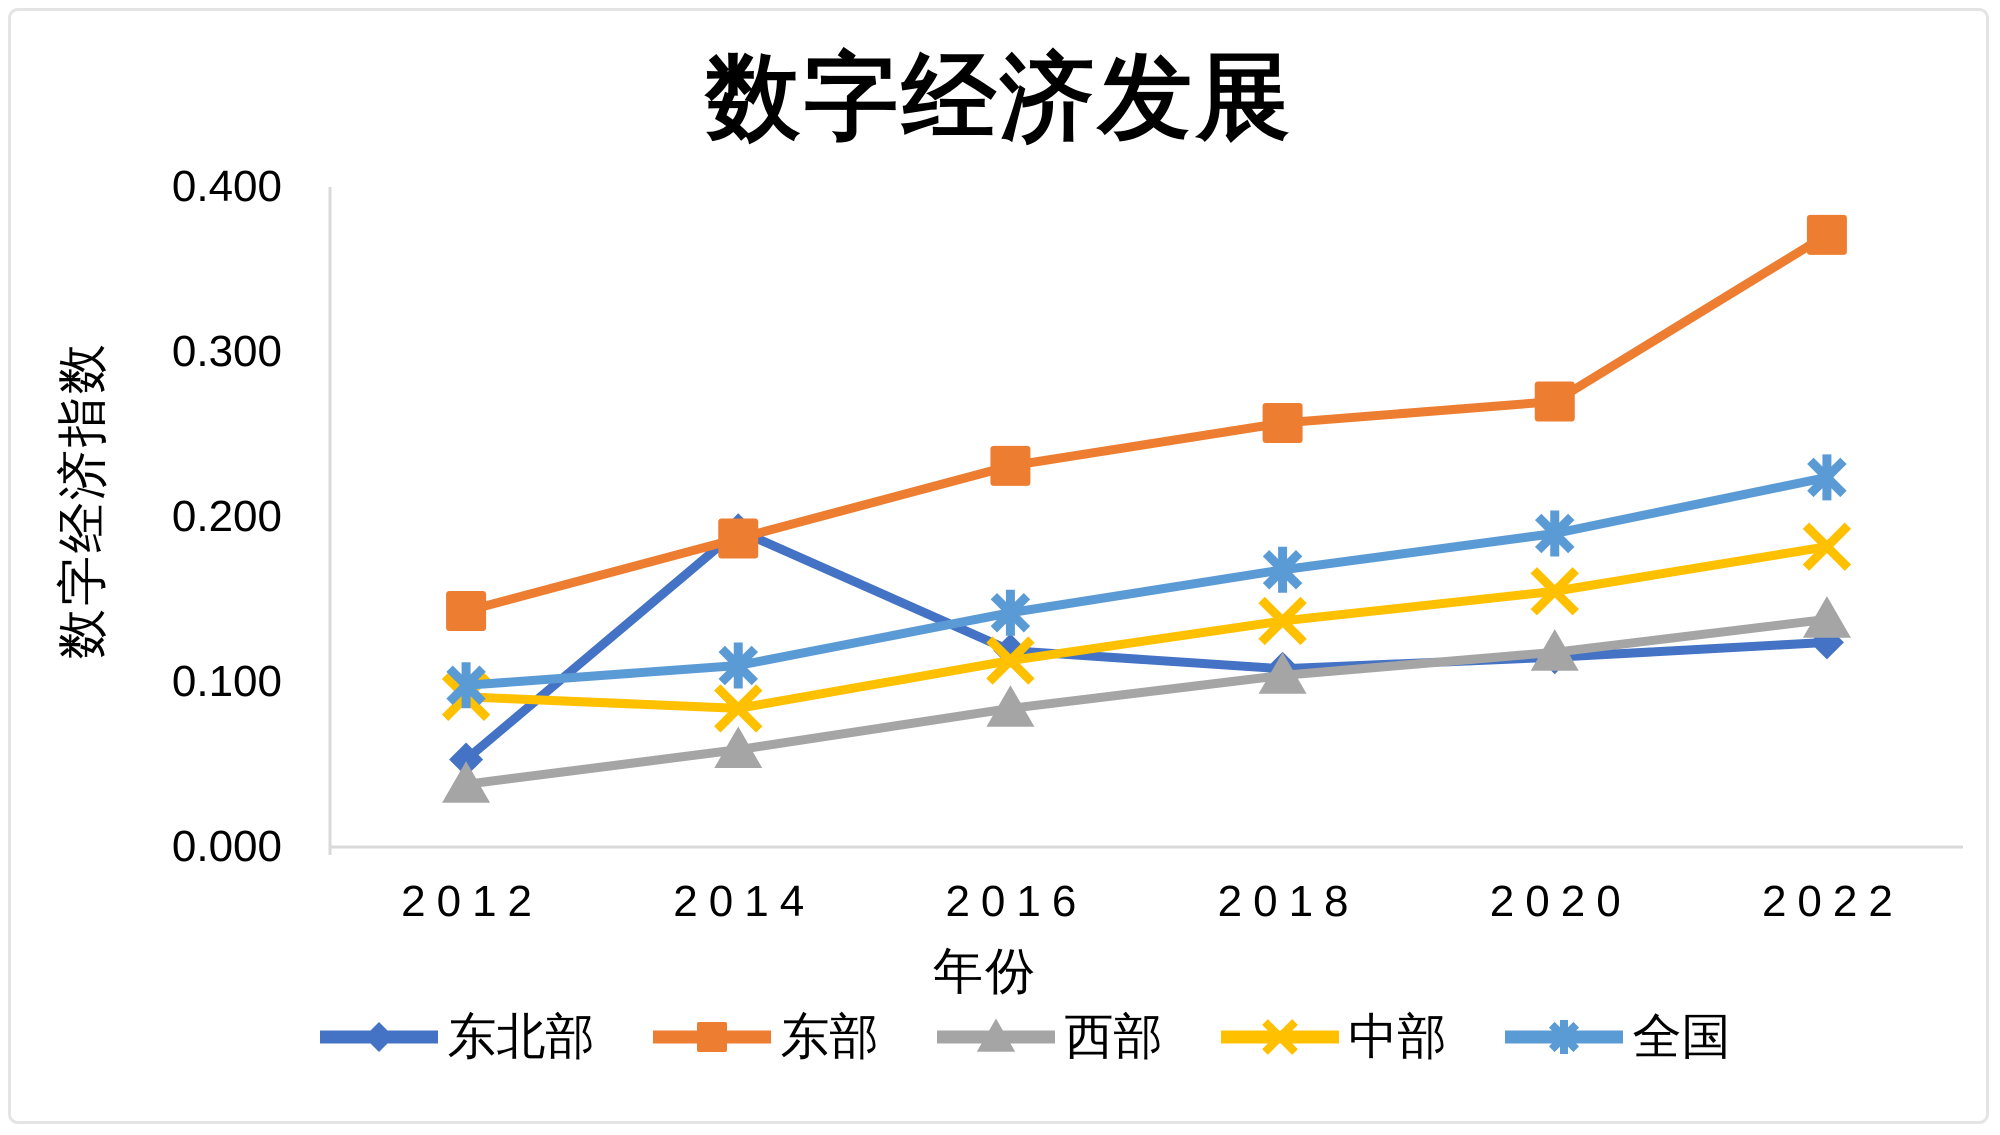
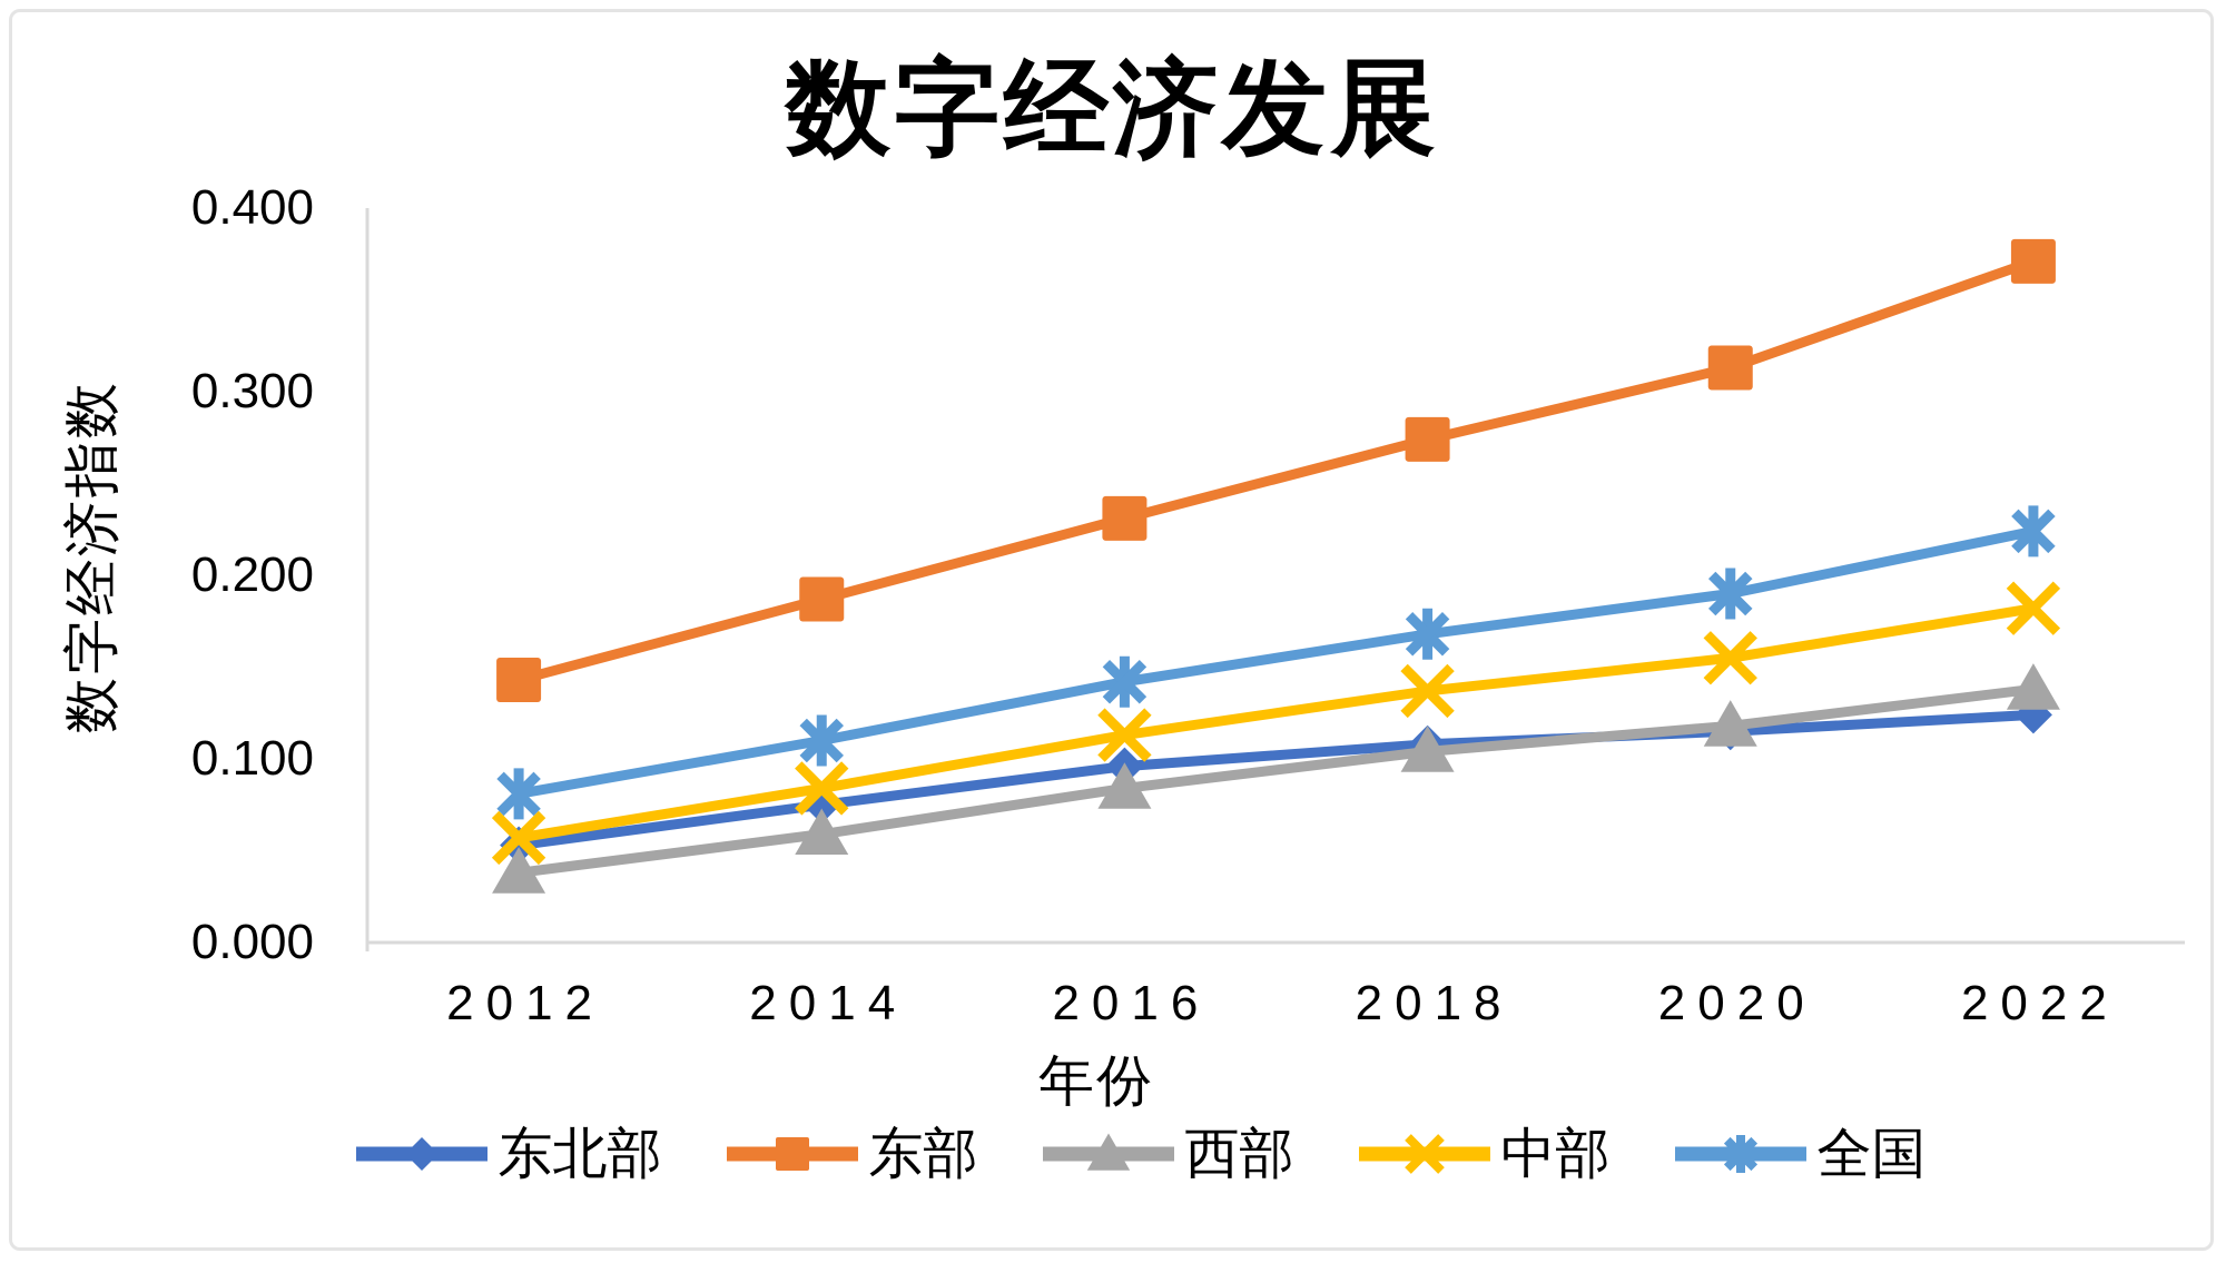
中部/2012: 0.091 -> 0.057
全国/2012: 0.098 -> 0.081
东北部/2014: 0.192 -> 0.075
东北部/2016: 0.119 -> 0.096
东部/2018: 0.257 -> 0.274
东部/2020: 0.270 -> 0.313
